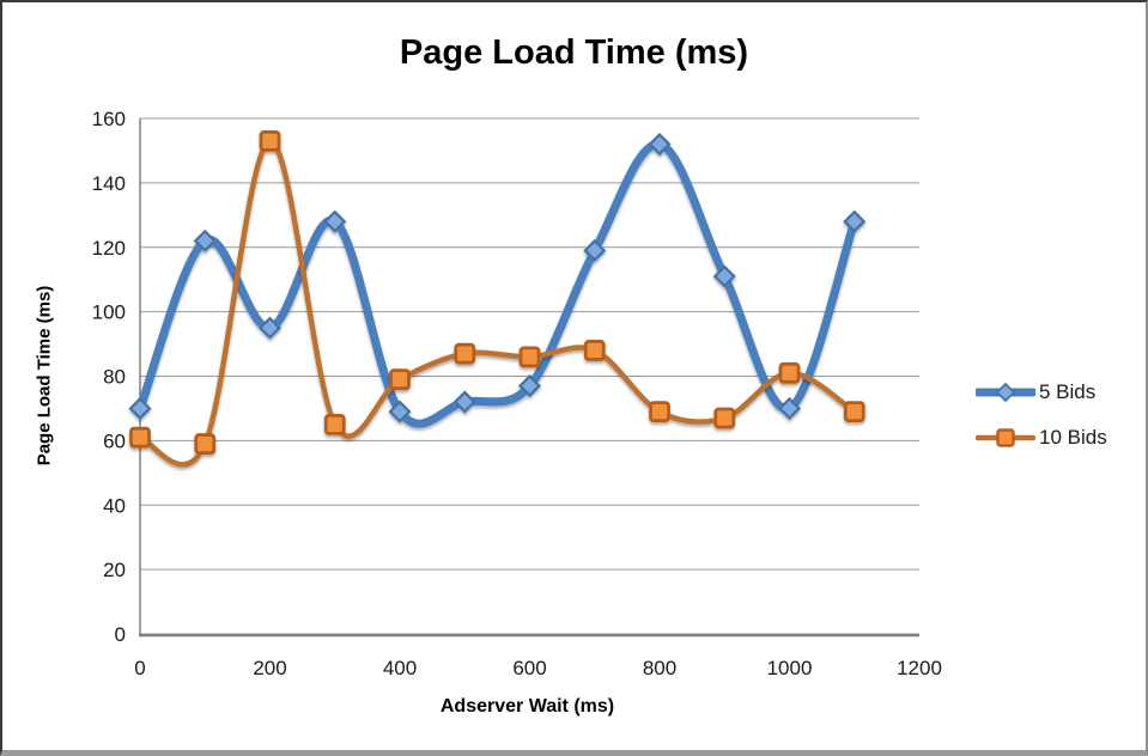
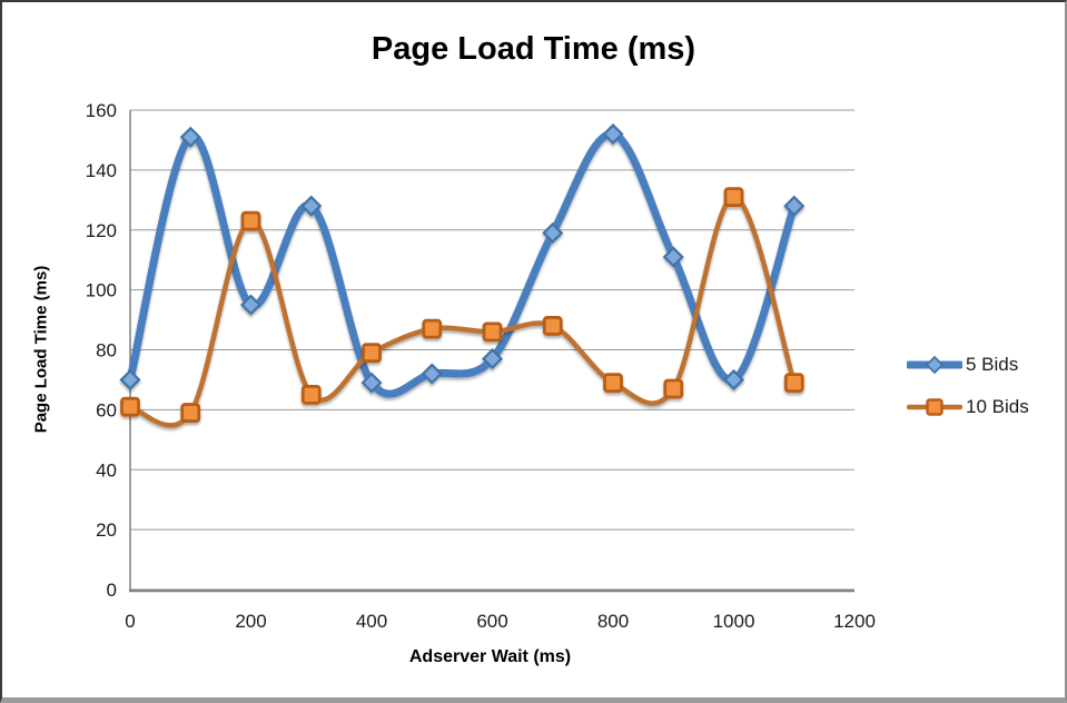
5 Bids/100: 122 -> 151
10 Bids/200: 153 -> 123
10 Bids/1000: 81 -> 131
